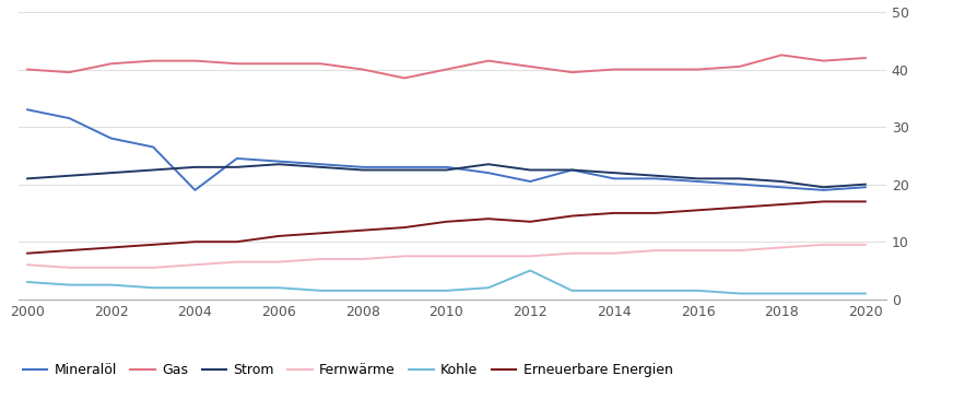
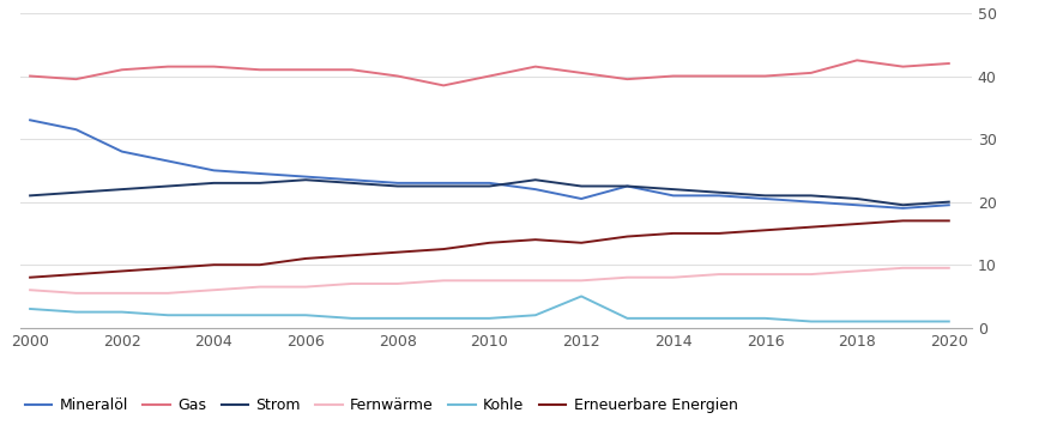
Mineralöl/2004: 19.0 -> 25.0
